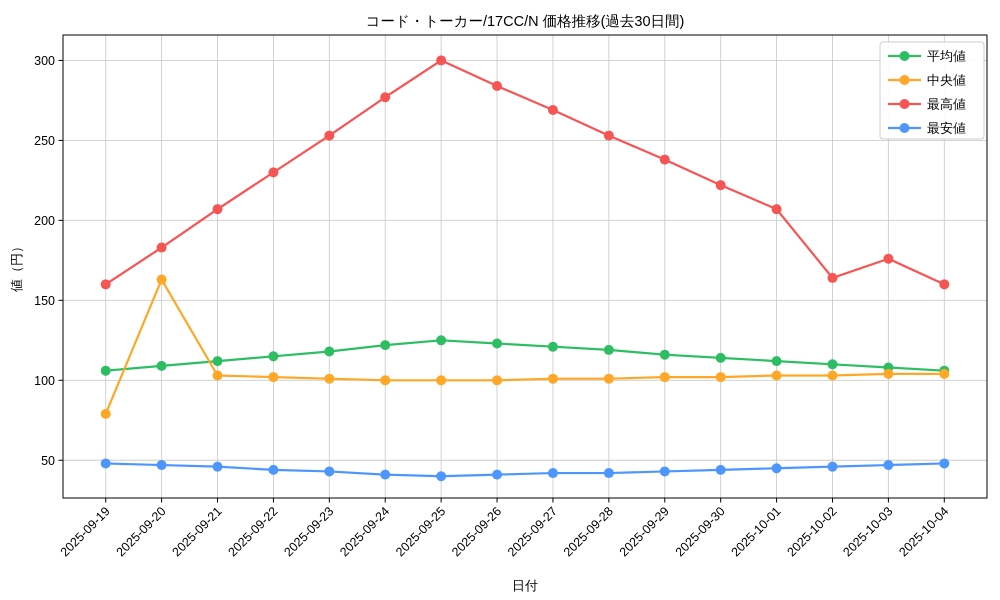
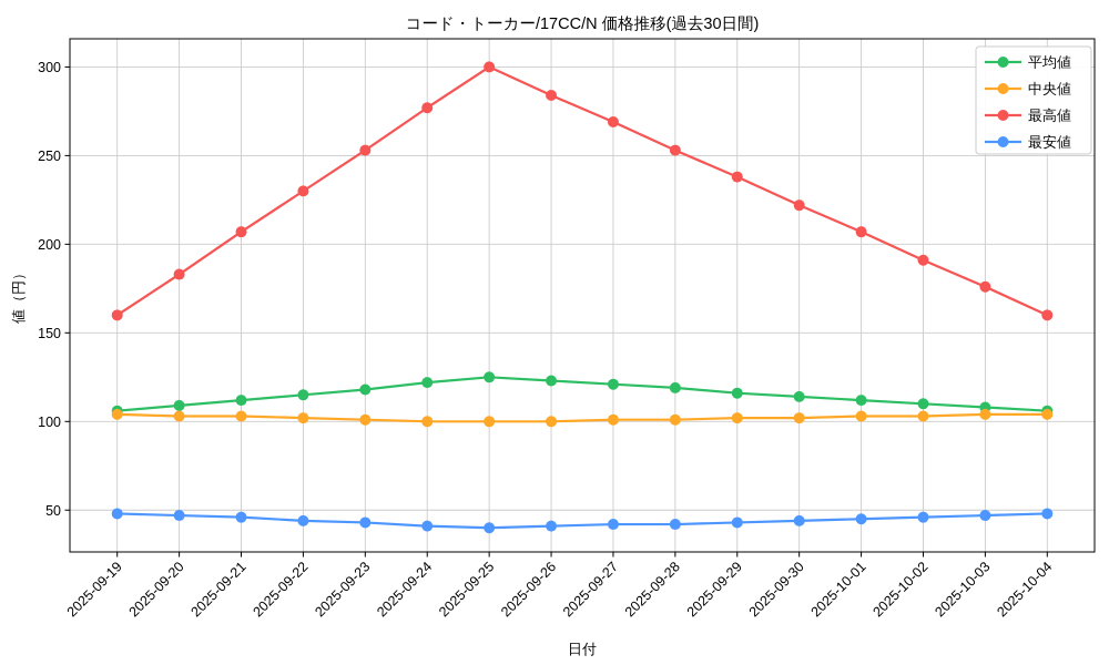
中央値/2025-09-19: 79 -> 104
中央値/2025-09-20: 163 -> 103
最高値/2025-10-02: 164 -> 191
